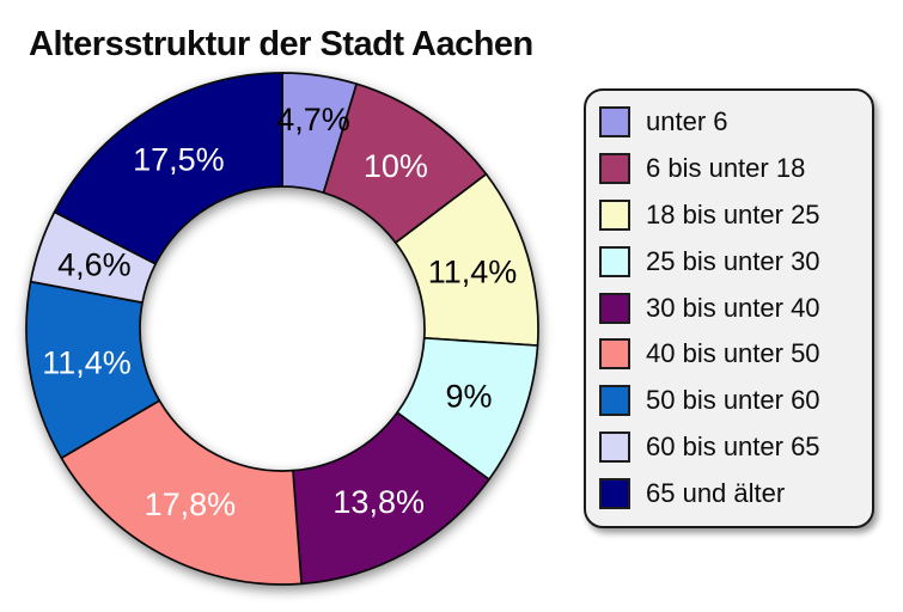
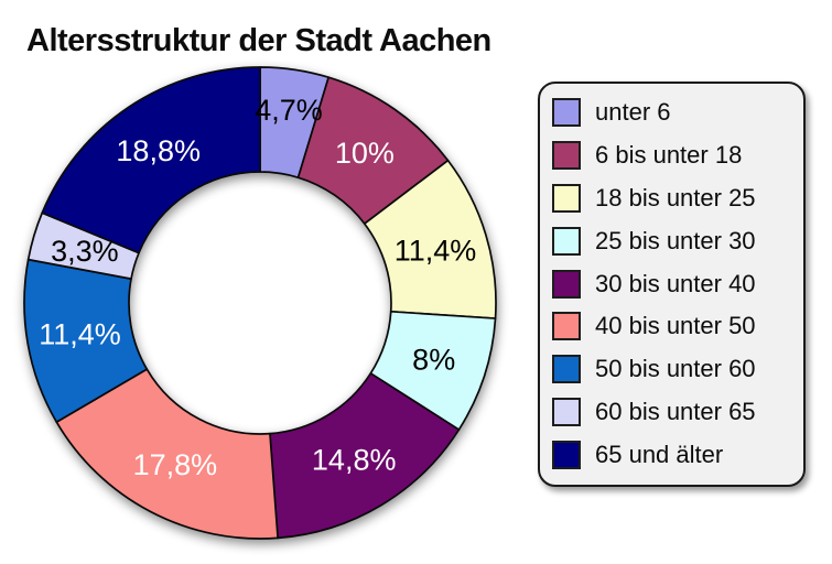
25 bis unter 30: 9% -> 8%
30 bis unter 40: 13,8% -> 14,8%
60 bis unter 65: 4,6% -> 3,3%
65 und älter: 17,5% -> 18,8%
